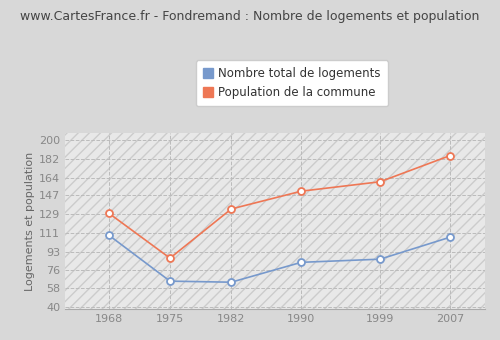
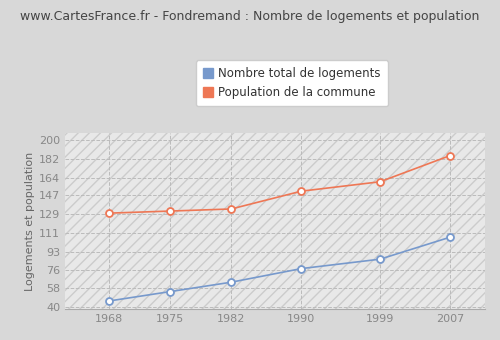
Nombre total de logements/1968: 109 -> 46
Nombre total de logements/1975: 65 -> 55
Population de la commune/1975: 87 -> 132
Nombre total de logements/1990: 83 -> 77
